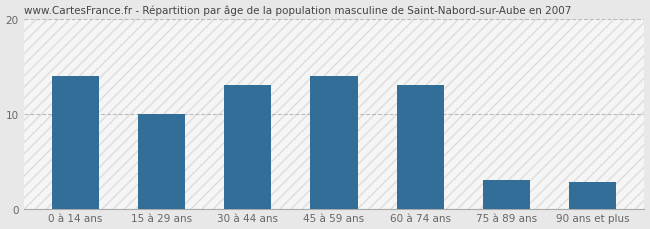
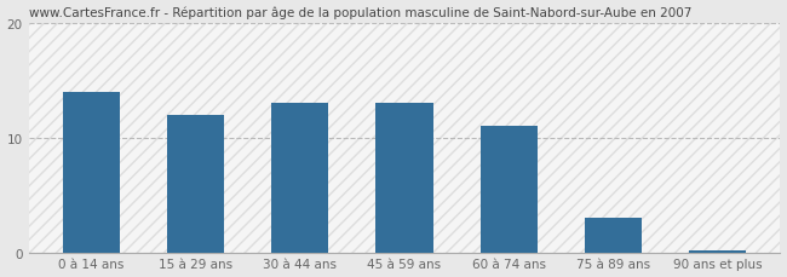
15 à 29 ans: 10.0 -> 12.0
45 à 59 ans: 14.0 -> 13.0
60 à 74 ans: 13.0 -> 11.0
90 ans et plus: 2.8 -> 0.2
